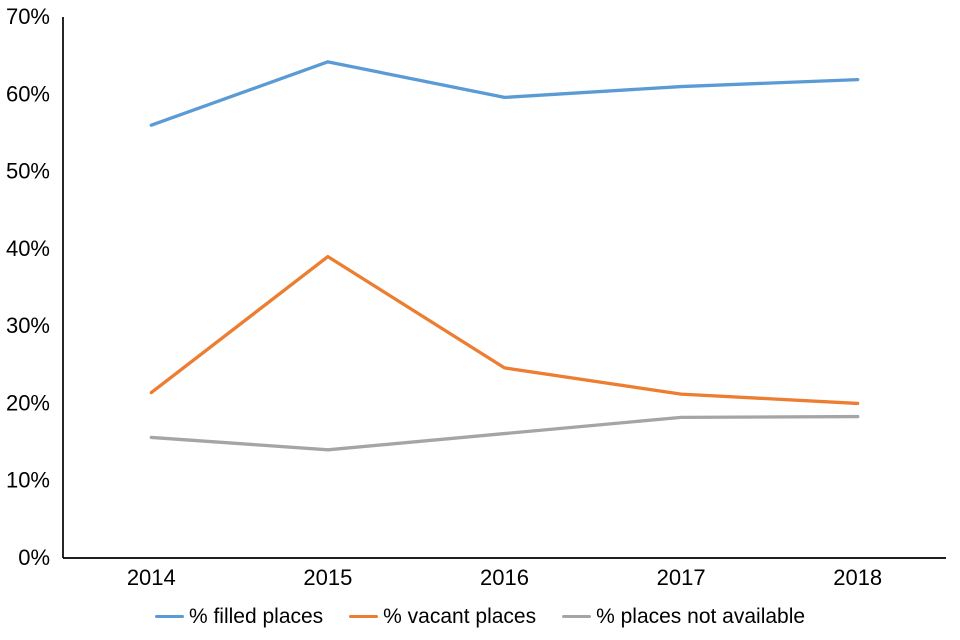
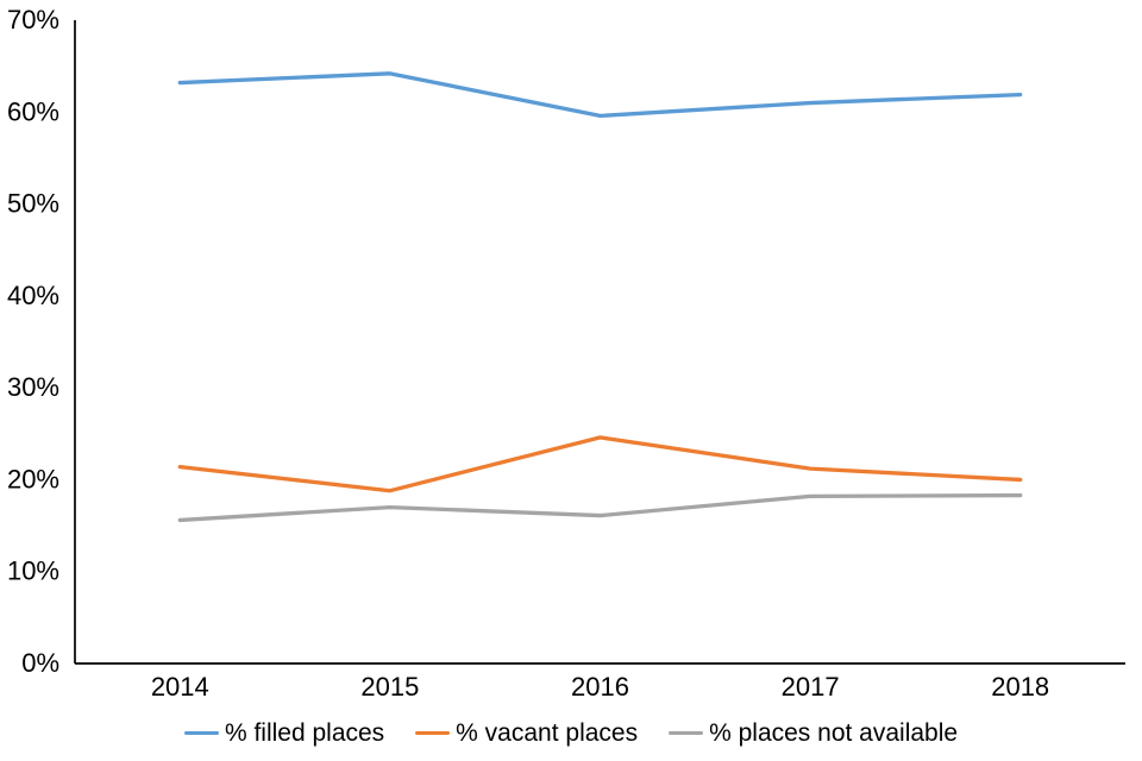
% filled places/2014: 56% -> 63%
% vacant places/2015: 39% -> 19%
% places not available/2015: 14% -> 17%
